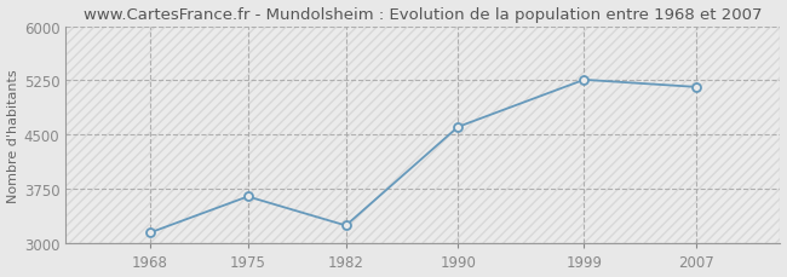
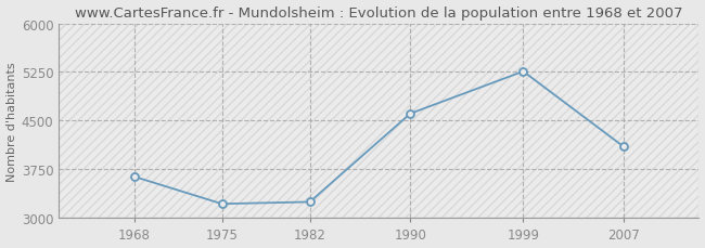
1968: 3150 -> 3640
1975: 3650 -> 3220
2007: 5160 -> 4100
